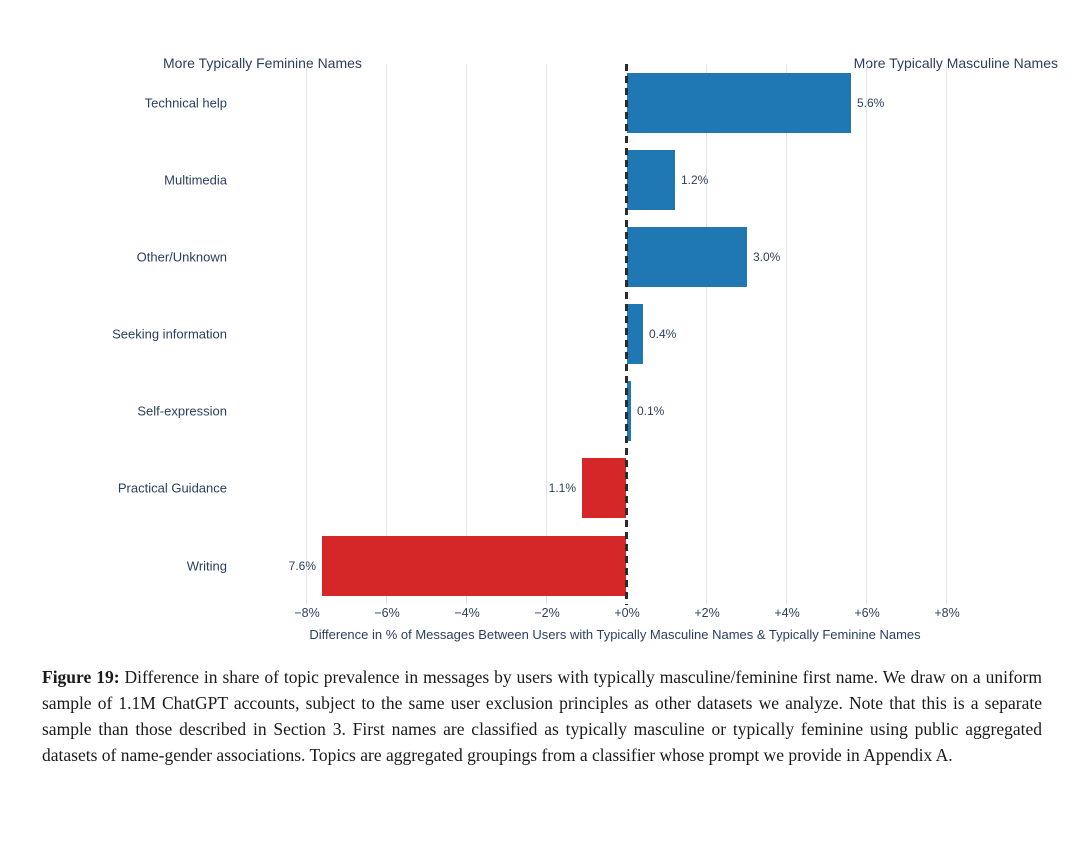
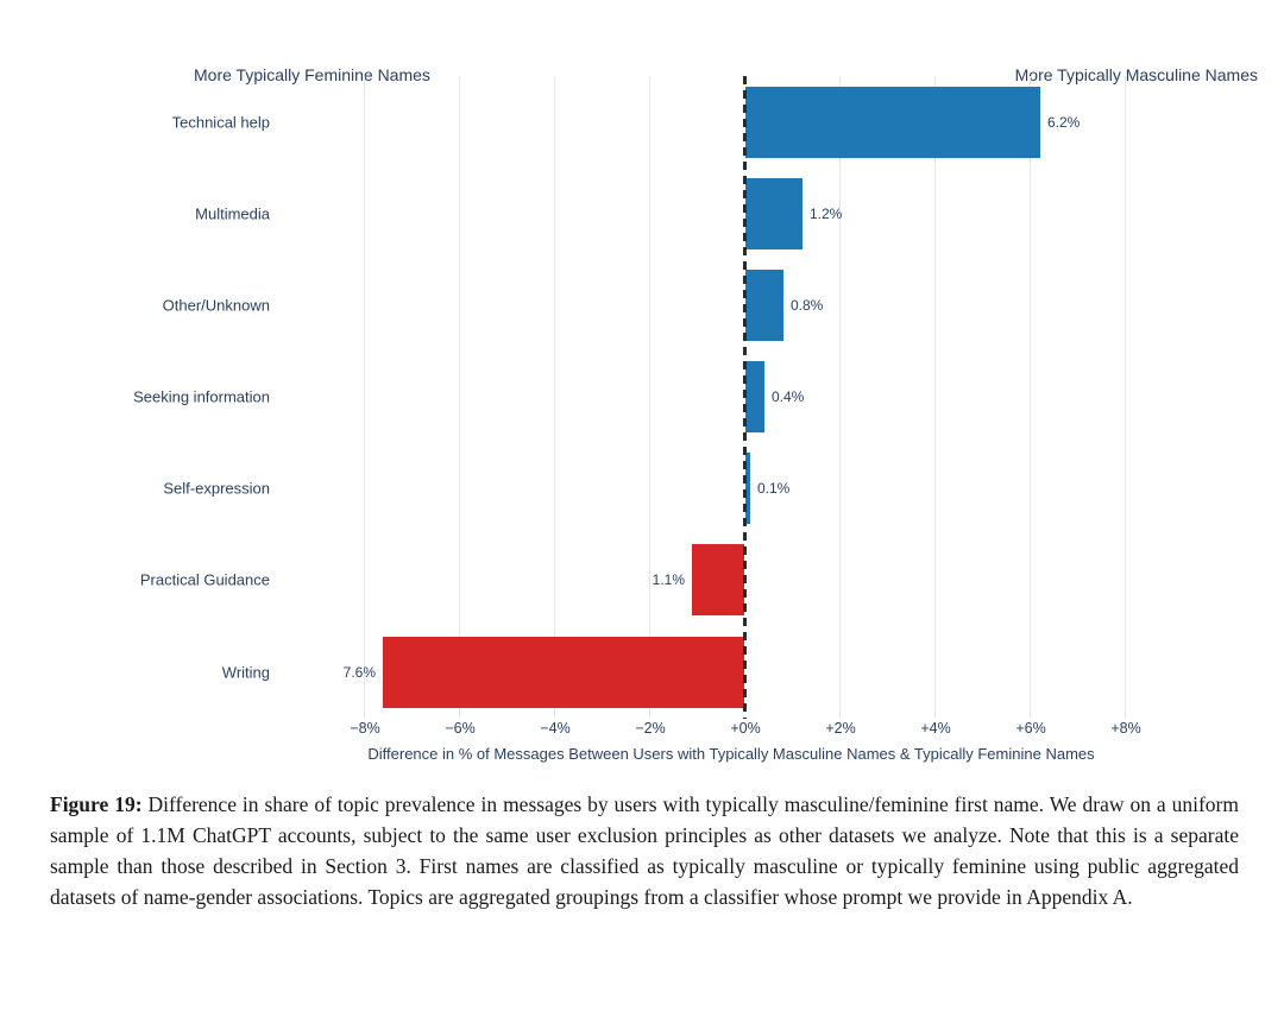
Technical help: 5.6% -> 6.2%
Other/Unknown: 3.0% -> 0.8%
